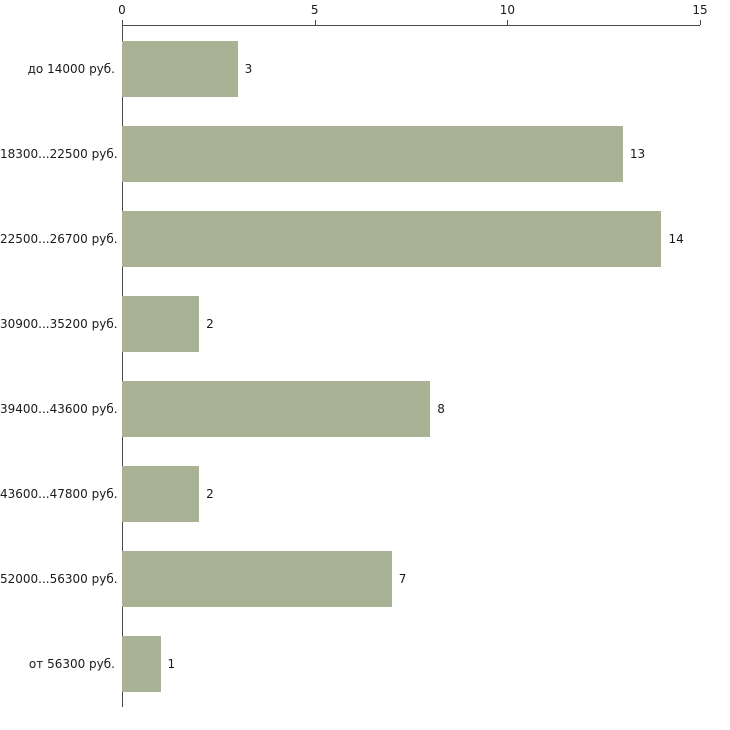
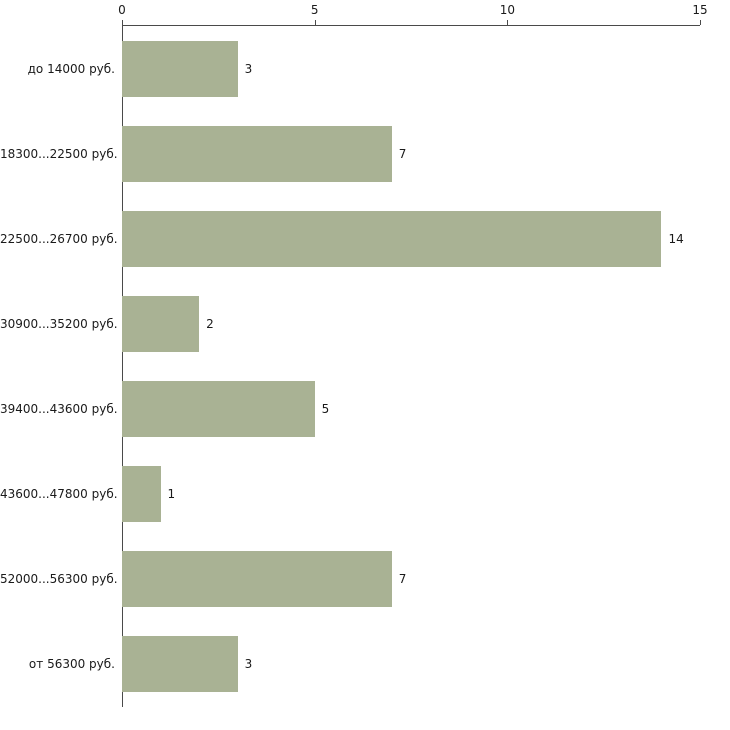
18300...22500 руб.: 13 -> 7
39400...43600 руб.: 8 -> 5
43600...47800 руб.: 2 -> 1
от 56300 руб.: 1 -> 3
